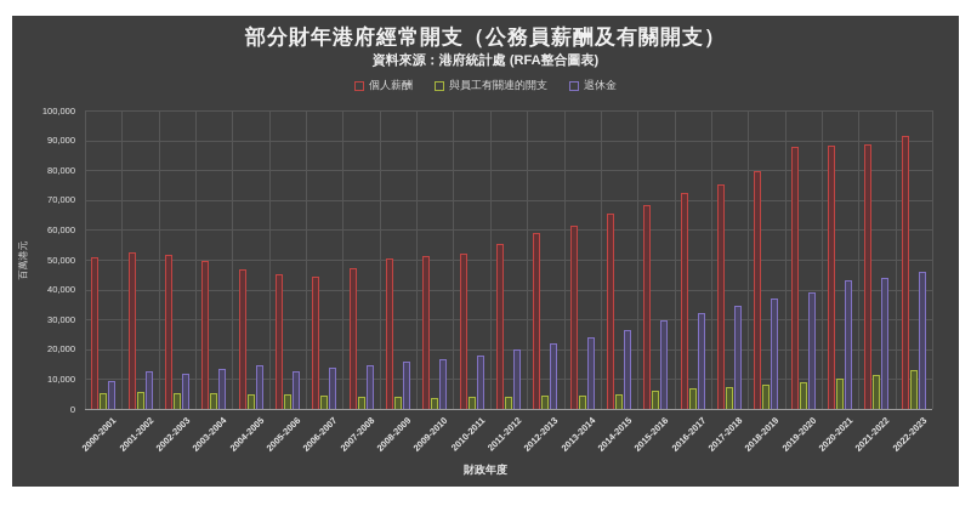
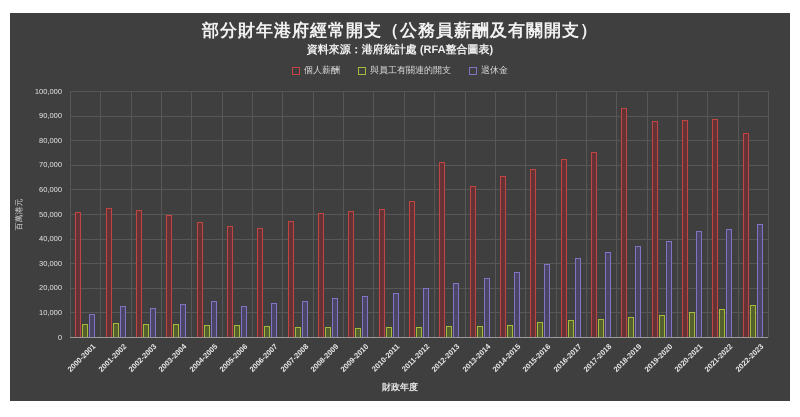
個人薪酬/2012-2013: 59000 -> 71000
個人薪酬/2018-2019: 80000 -> 93000
個人薪酬/2022-2023: 92000 -> 83000
